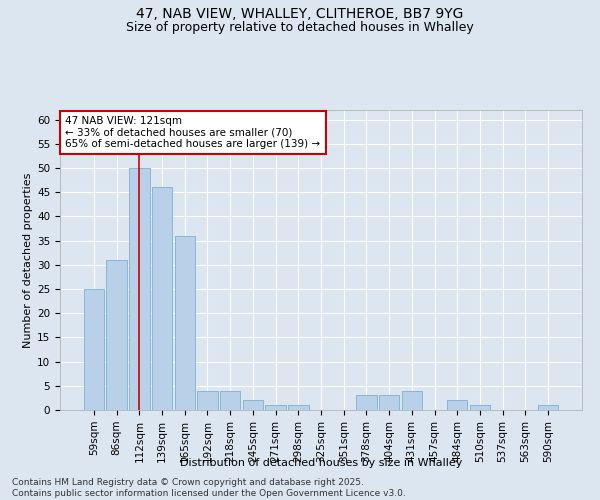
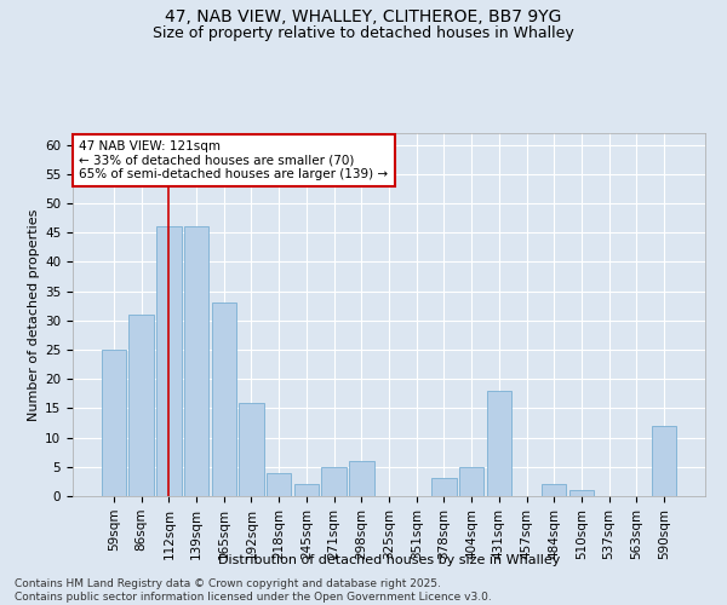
112sqm: 50 -> 46
165sqm: 36 -> 33
192sqm: 4 -> 16
271sqm: 1 -> 5
298sqm: 1 -> 6
404sqm: 3 -> 5
431sqm: 4 -> 18
590sqm: 1 -> 12
